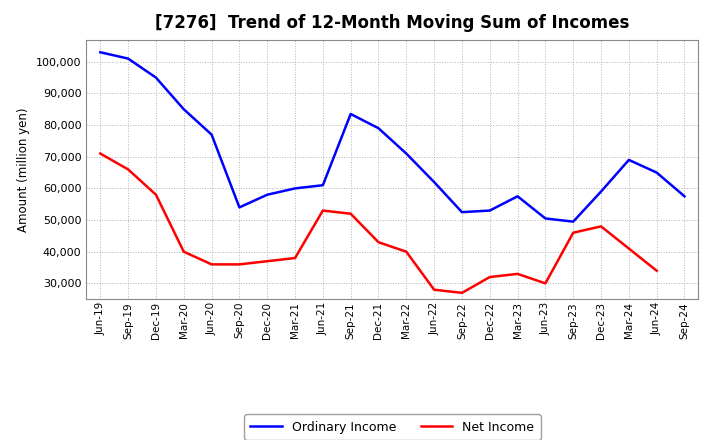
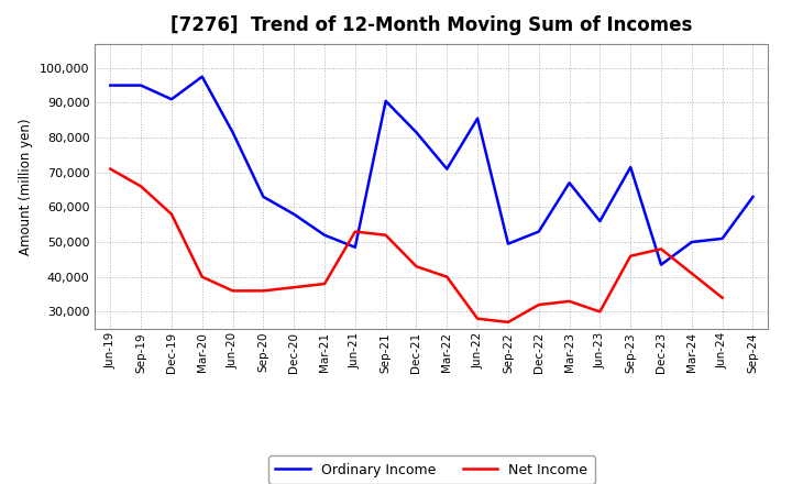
Ordinary Income/Jun-19: 103,000 -> 95,000
Ordinary Income/Sep-19: 101,000 -> 95,000
Ordinary Income/Dec-19: 95,000 -> 91,000
Ordinary Income/Mar-20: 85,000 -> 97,500
Ordinary Income/Jun-20: 77,000 -> 81,500
Ordinary Income/Sep-20: 54,000 -> 63,000
Ordinary Income/Mar-21: 60,000 -> 52,000
Ordinary Income/Jun-21: 61,000 -> 48,500
Ordinary Income/Sep-21: 83,500 -> 90,500
Ordinary Income/Dec-21: 79,000 -> 81,500
Ordinary Income/Jun-22: 62,000 -> 85,500
Ordinary Income/Sep-22: 52,500 -> 49,500
Ordinary Income/Mar-23: 57,500 -> 67,000
Ordinary Income/Jun-23: 50,500 -> 56,000
Ordinary Income/Sep-23: 49,500 -> 71,500
Ordinary Income/Dec-23: 59,000 -> 43,500
Ordinary Income/Mar-24: 69,000 -> 50,000
Ordinary Income/Jun-24: 65,000 -> 51,000
Ordinary Income/Sep-24: 57,500 -> 63,000
